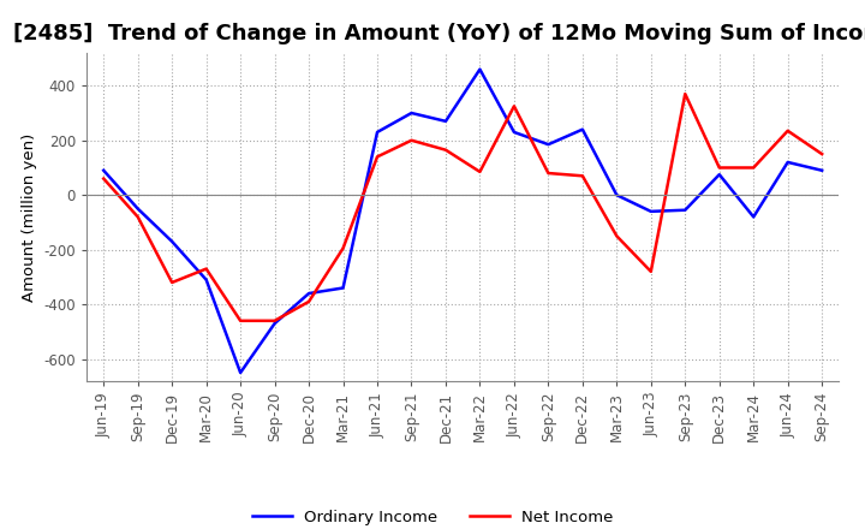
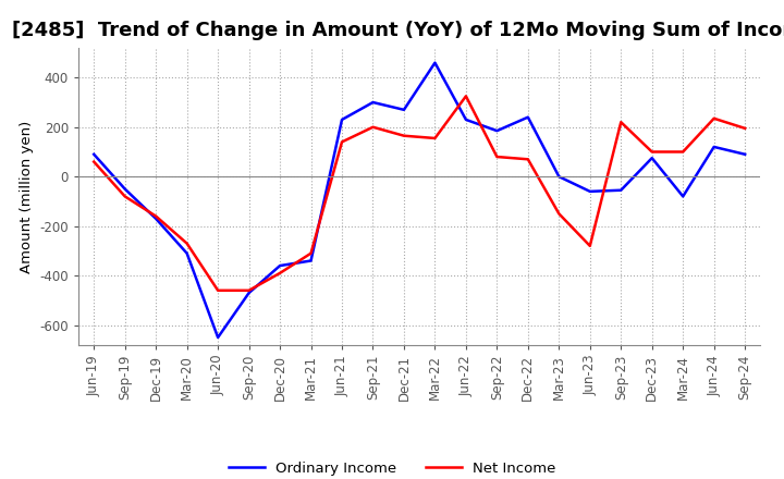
Net Income/Dec-19: -320 -> -160
Net Income/Mar-21: -195 -> -310
Net Income/Mar-22: 85 -> 155
Net Income/Sep-23: 370 -> 220
Net Income/Sep-24: 150 -> 195
